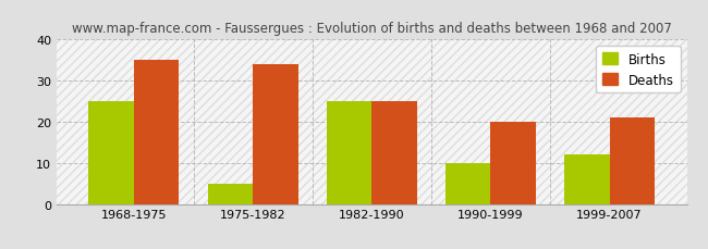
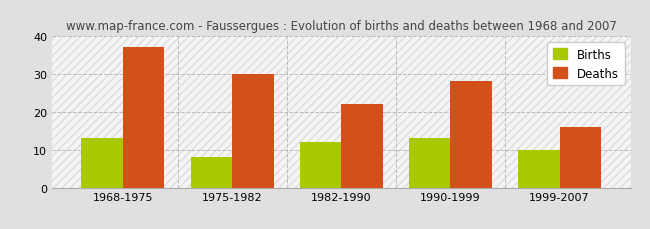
Births/1968-1975: 25 -> 13
Deaths/1968-1975: 35 -> 37
Births/1975-1982: 5 -> 8
Deaths/1975-1982: 34 -> 30
Births/1982-1990: 25 -> 12
Deaths/1982-1990: 25 -> 22
Births/1990-1999: 10 -> 13
Deaths/1990-1999: 20 -> 28
Births/1999-2007: 12 -> 10
Deaths/1999-2007: 21 -> 16
